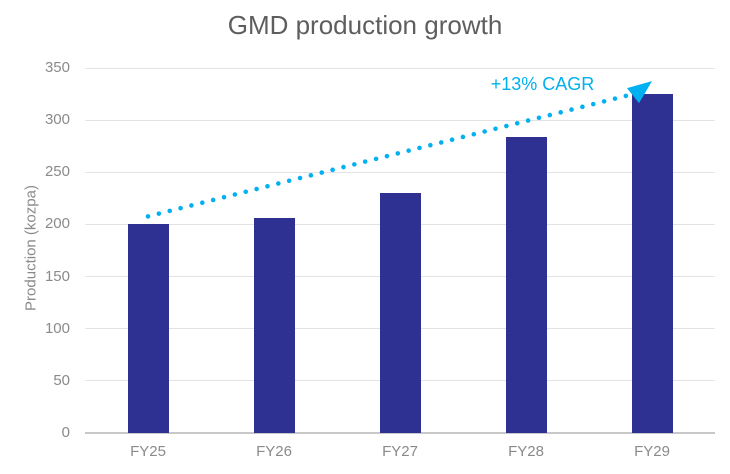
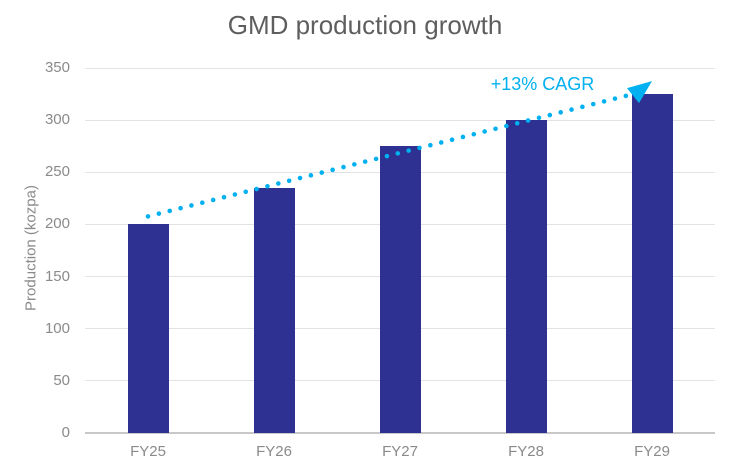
FY26: 206 -> 235
FY27: 230 -> 275
FY28: 284 -> 300
